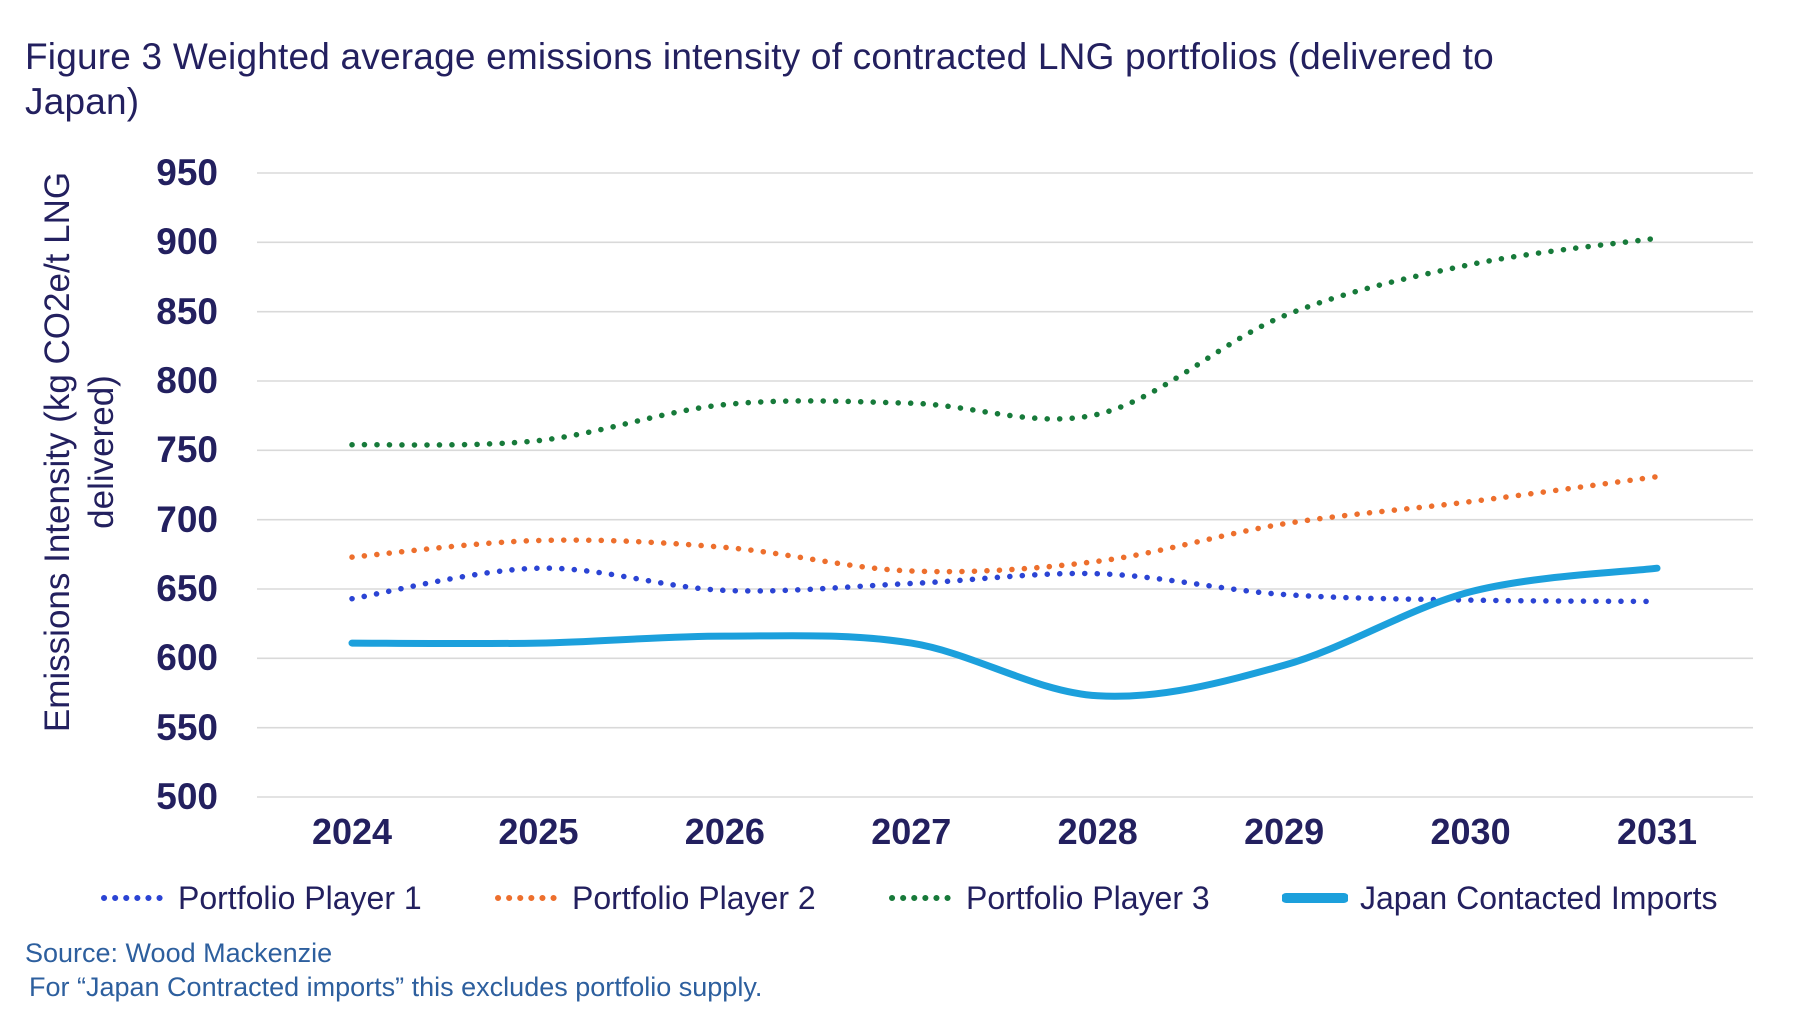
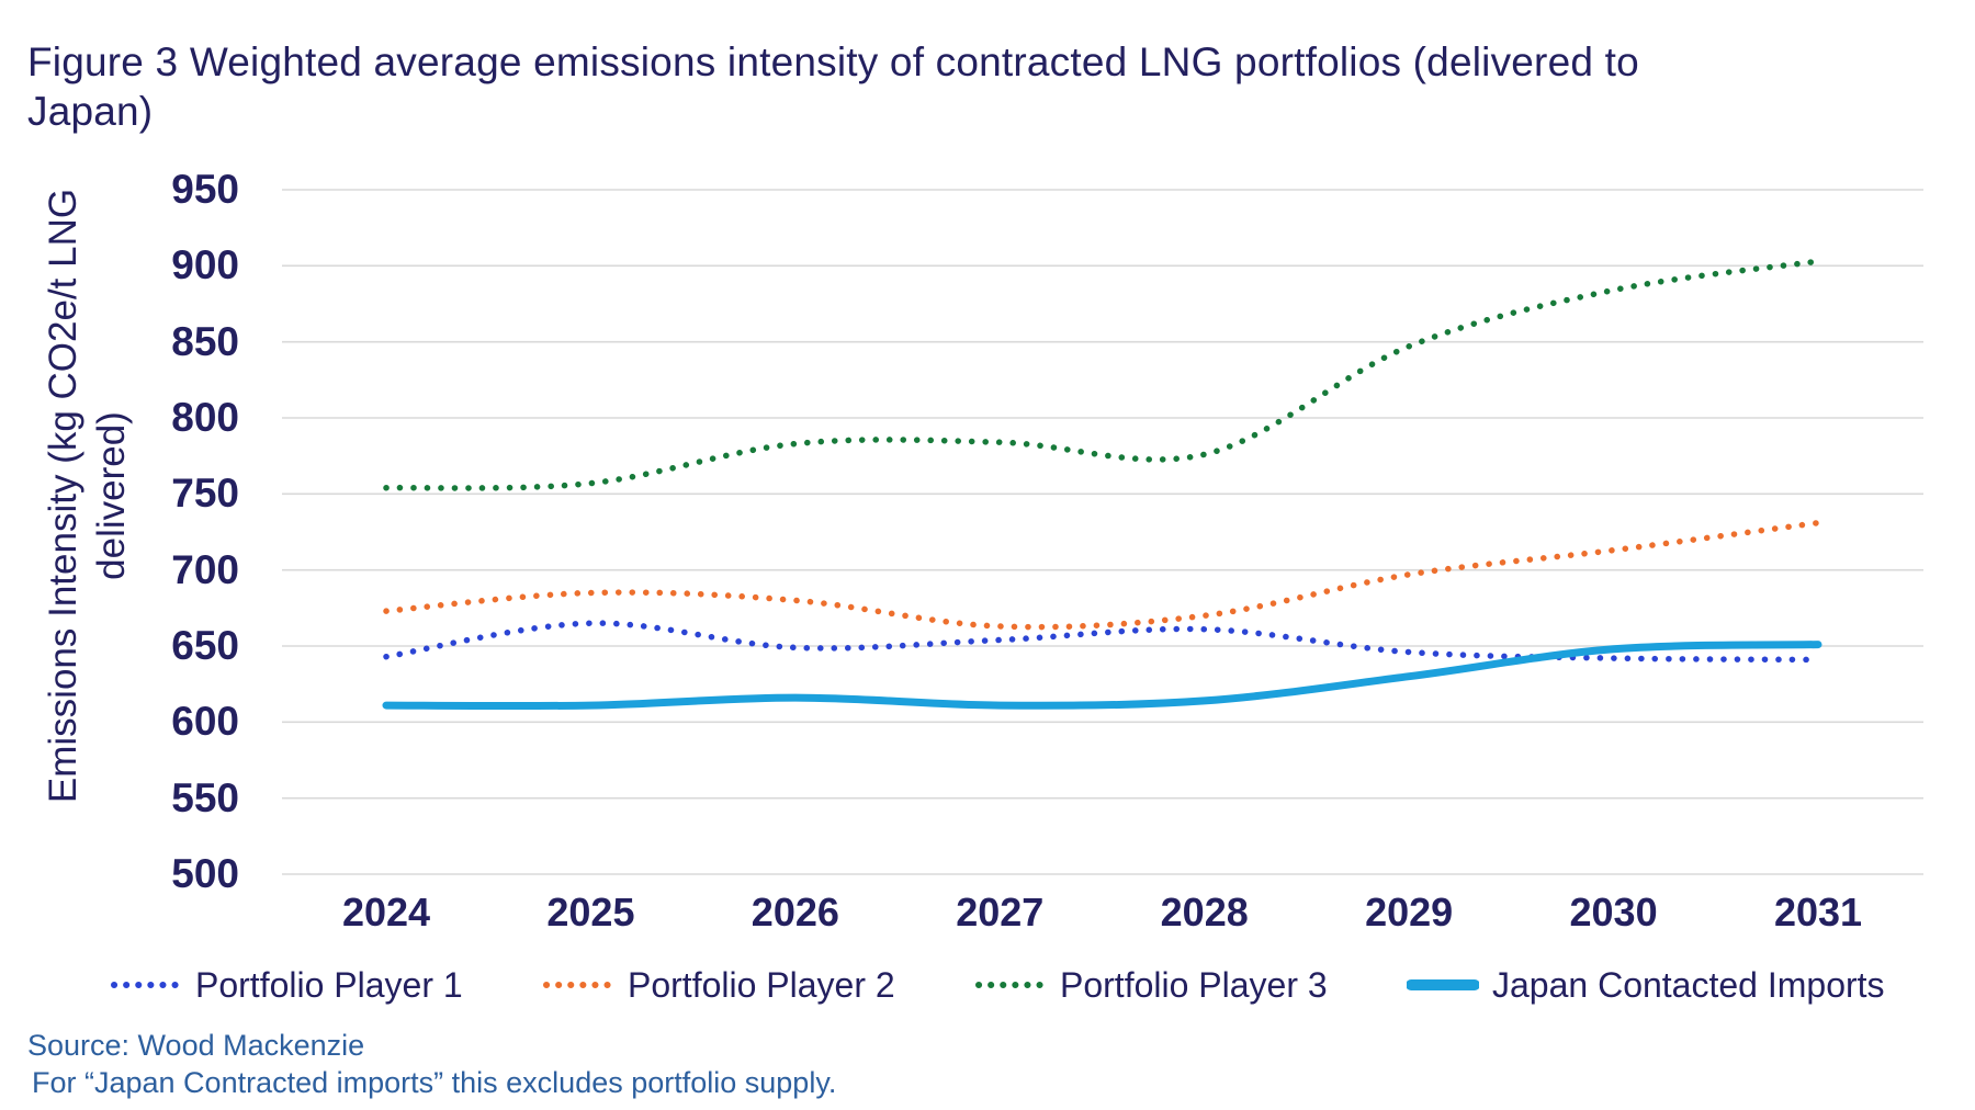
Japan Contacted Imports/2028: 573 -> 614
Japan Contacted Imports/2029: 595 -> 630
Japan Contacted Imports/2031: 665 -> 651
